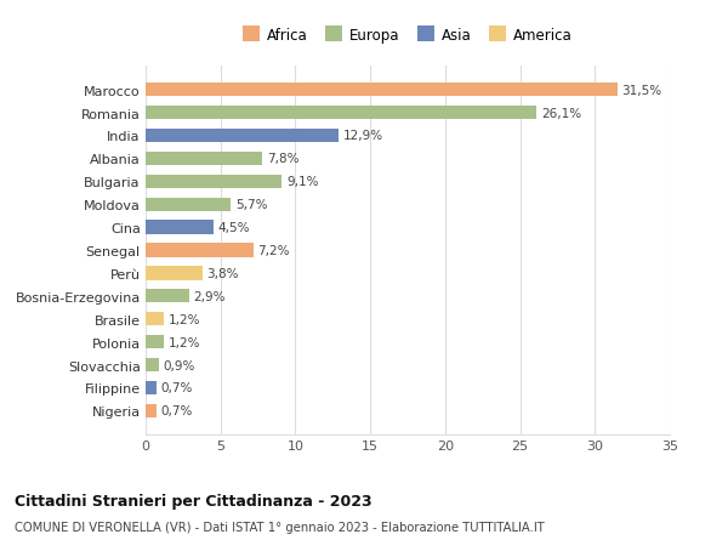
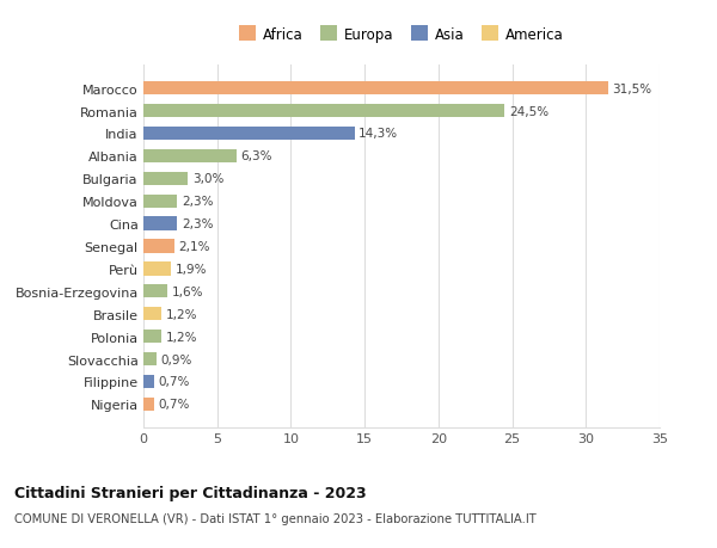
Romania: 26,1% -> 24,5%
India: 12,9% -> 14,3%
Albania: 7,8% -> 6,3%
Bulgaria: 9,1% -> 3,0%
Moldova: 5,7% -> 2,3%
Cina: 4,5% -> 2,3%
Senegal: 7,2% -> 2,1%
Perù: 3,8% -> 1,9%
Bosnia-Erzegovina: 2,9% -> 1,6%
